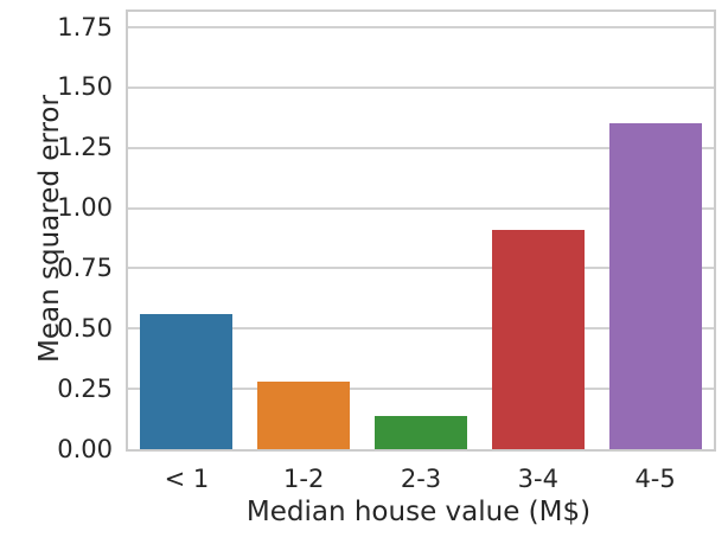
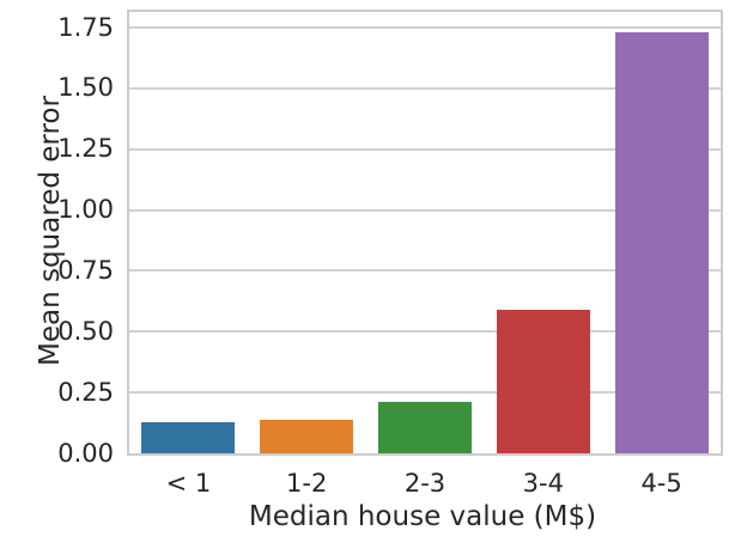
< 1: 0.56 -> 0.13
1-2: 0.28 -> 0.14
2-3: 0.14 -> 0.21
3-4: 0.91 -> 0.59
4-5: 1.35 -> 1.73
